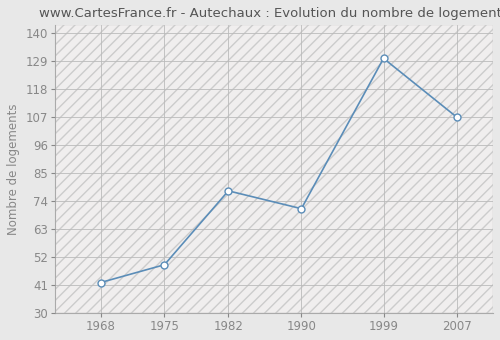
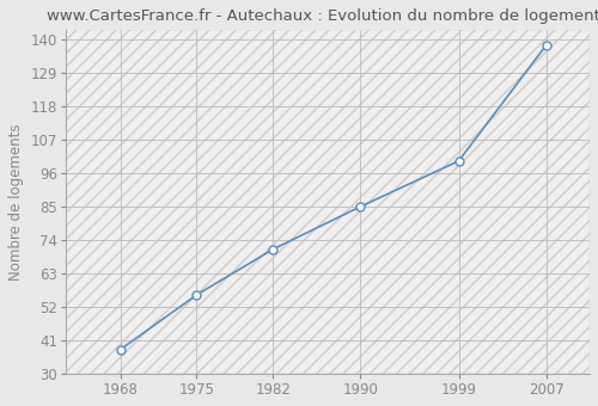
1968: 42 -> 38
1975: 49 -> 56
1982: 78 -> 71
1990: 71 -> 85
1999: 130 -> 100
2007: 107 -> 138
